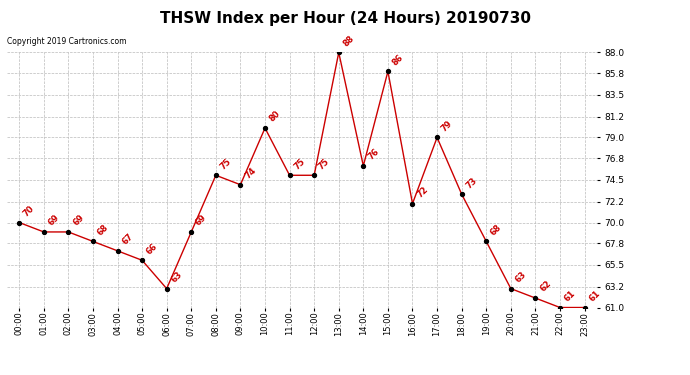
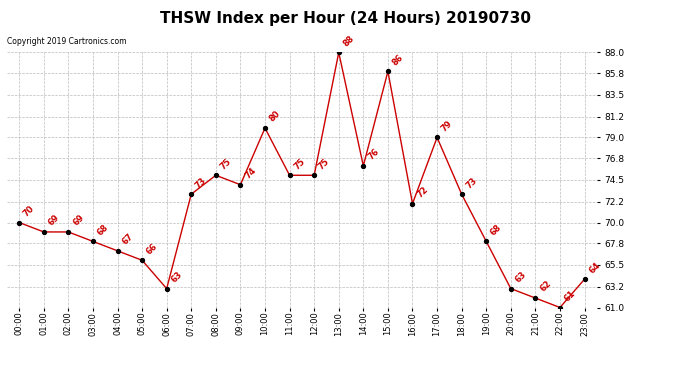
07:00: 69 -> 73
23:00: 61 -> 64
